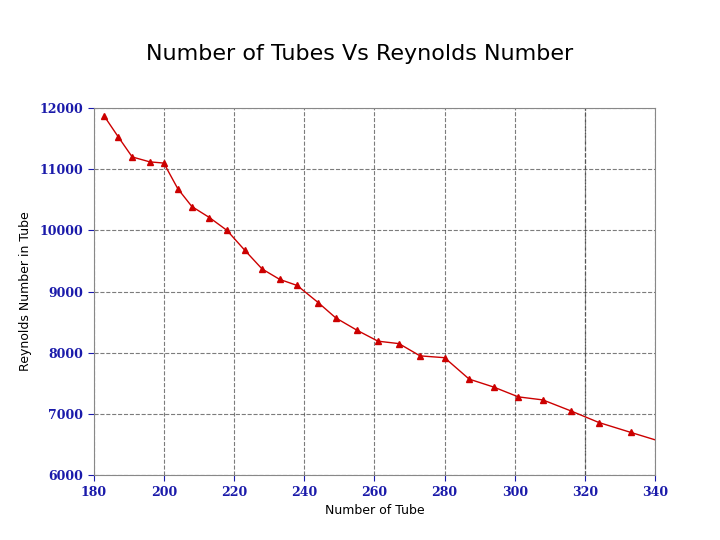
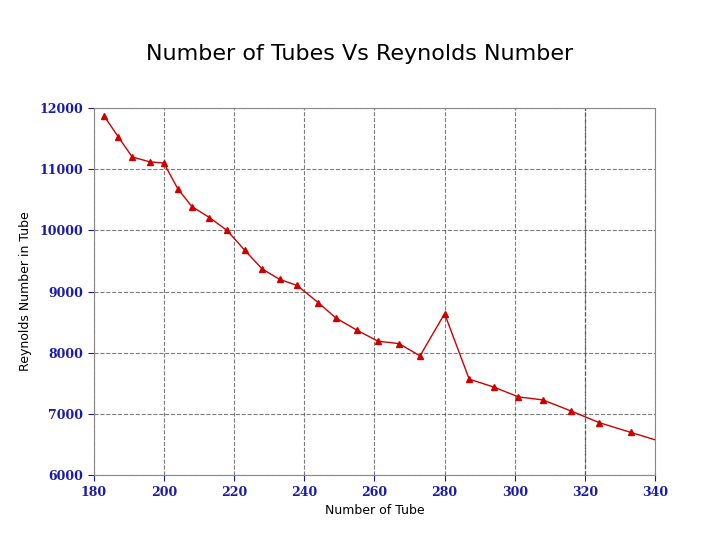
280: 7920 -> 8640
